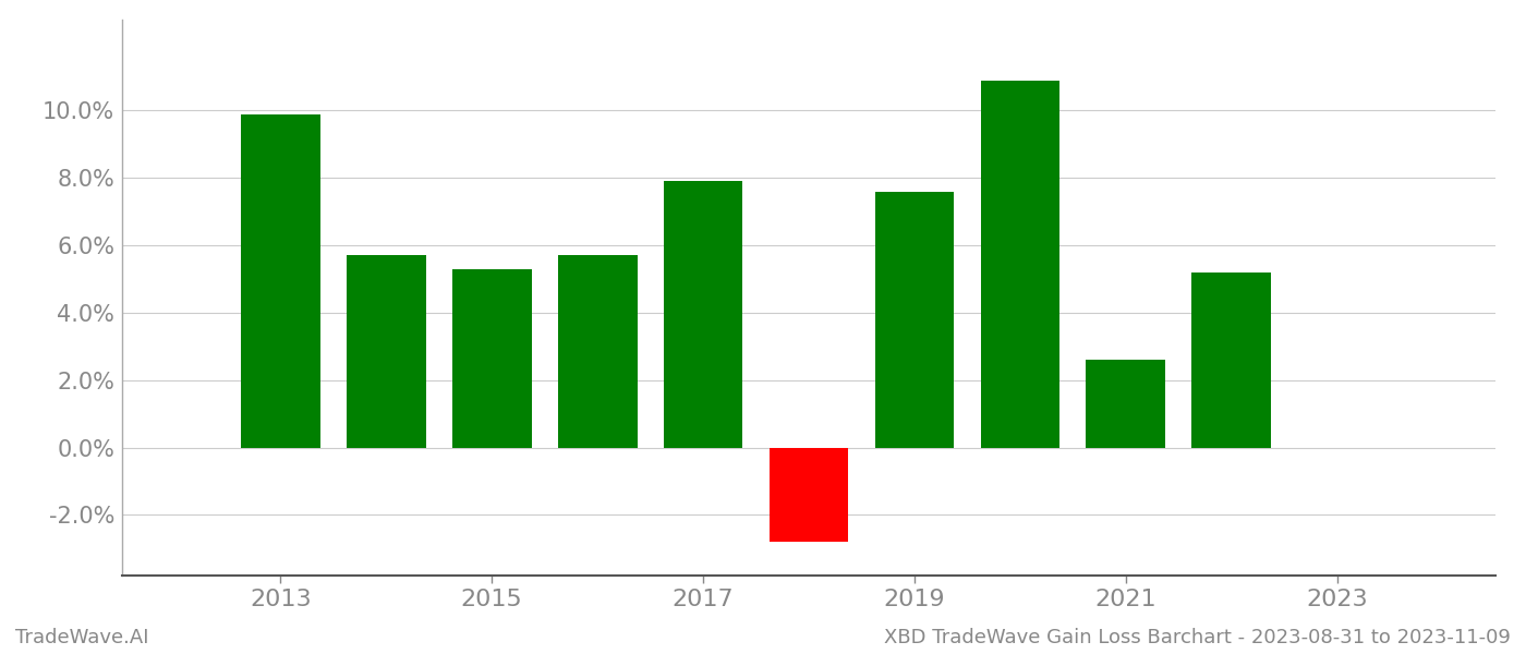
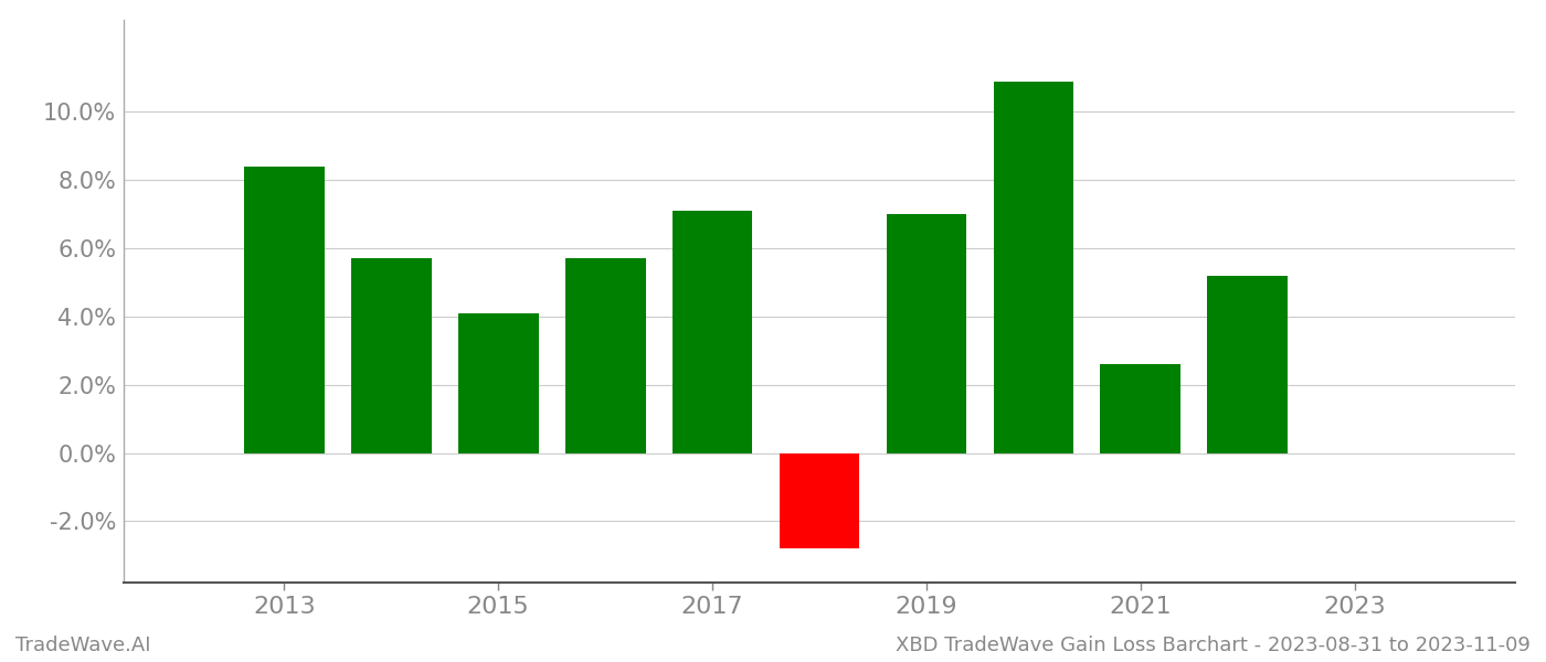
2013: 9.9% -> 8.4%
2015: 5.3% -> 4.1%
2017: 7.9% -> 7.1%
2019: 7.6% -> 7.0%
